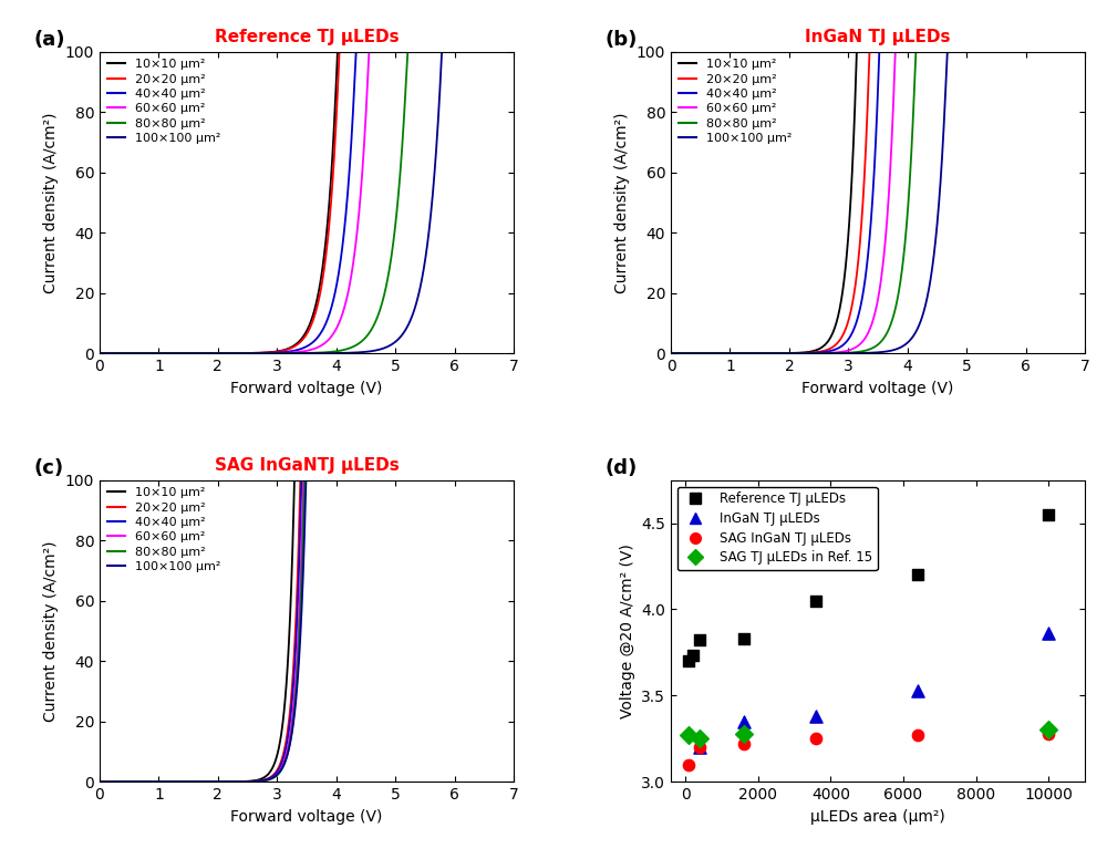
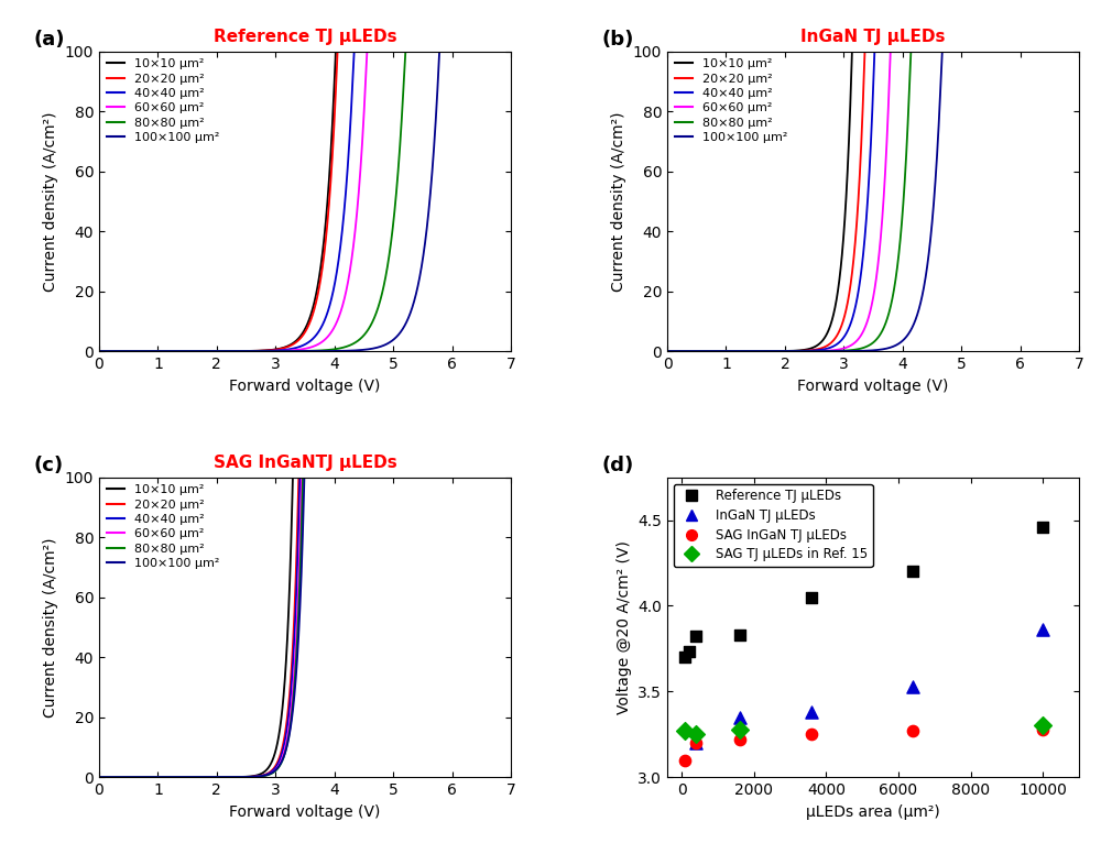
Reference TJ μLEDs/10000: 4.55 -> 4.46
